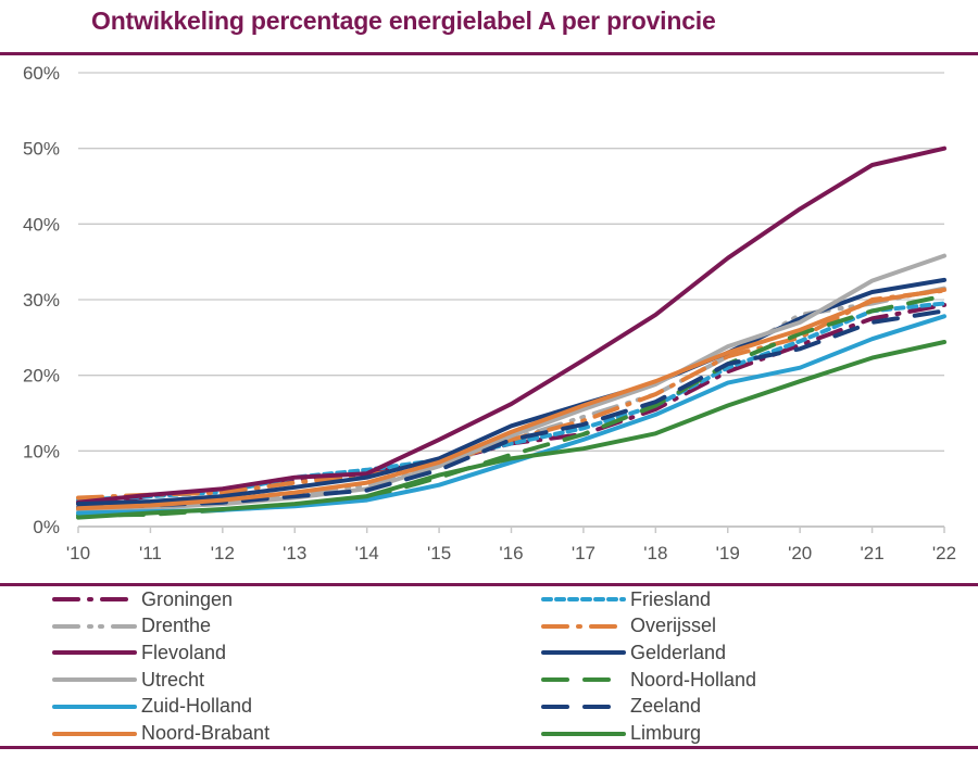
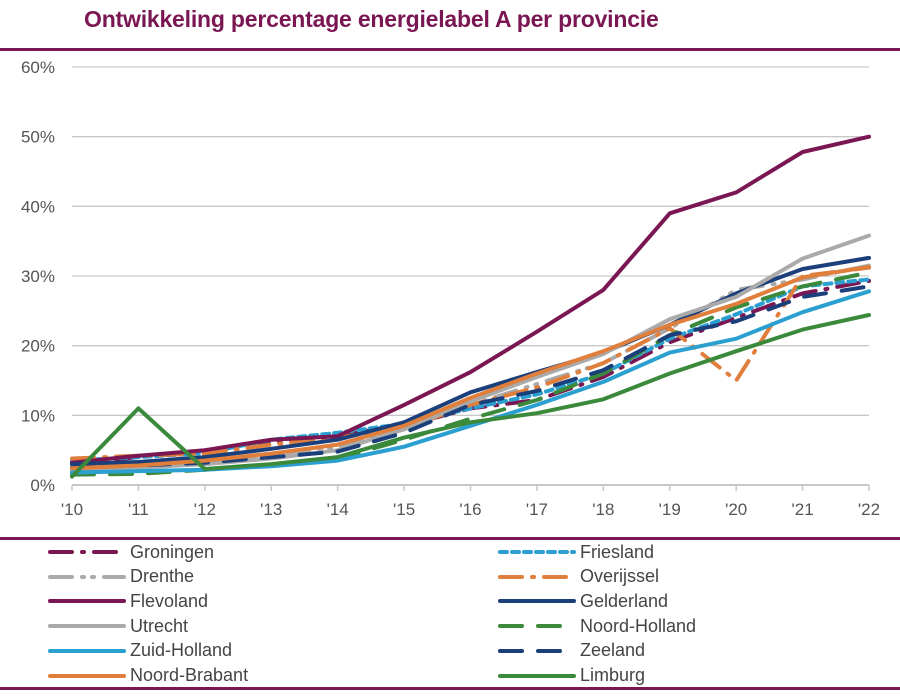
Limburg/'11: 2% -> 11%
Flevoland/'19: 36% -> 39%
Overijssel/'20: 25% -> 15%
